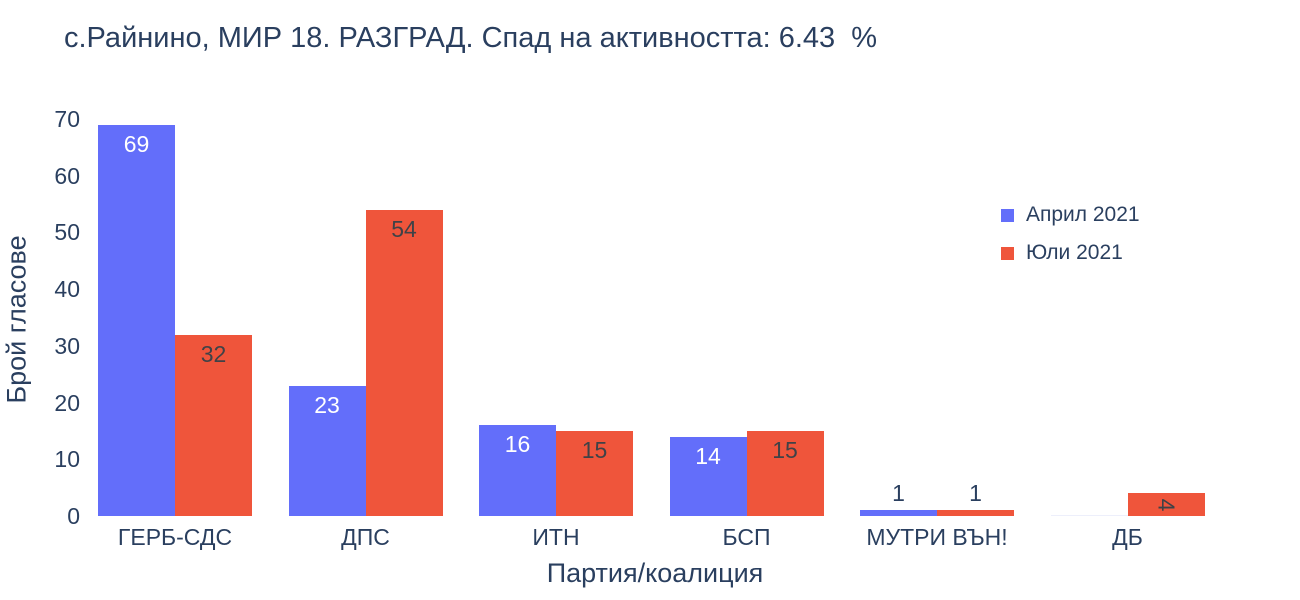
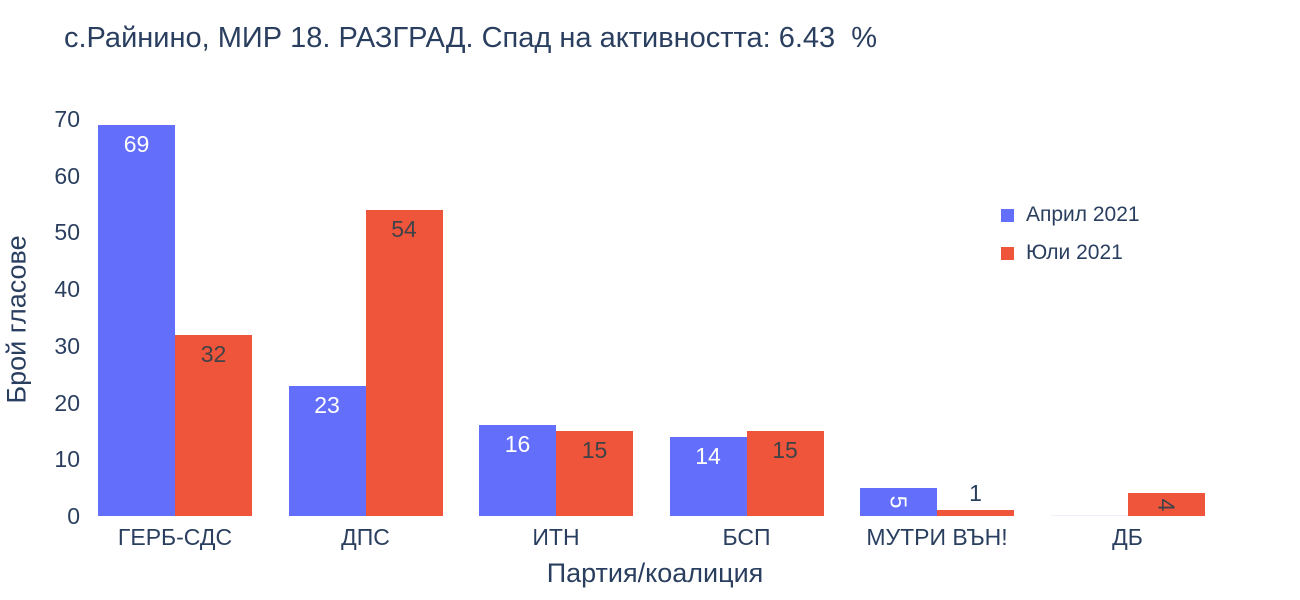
Април 2021/МУТРИ ВЪН!: 1 -> 5
